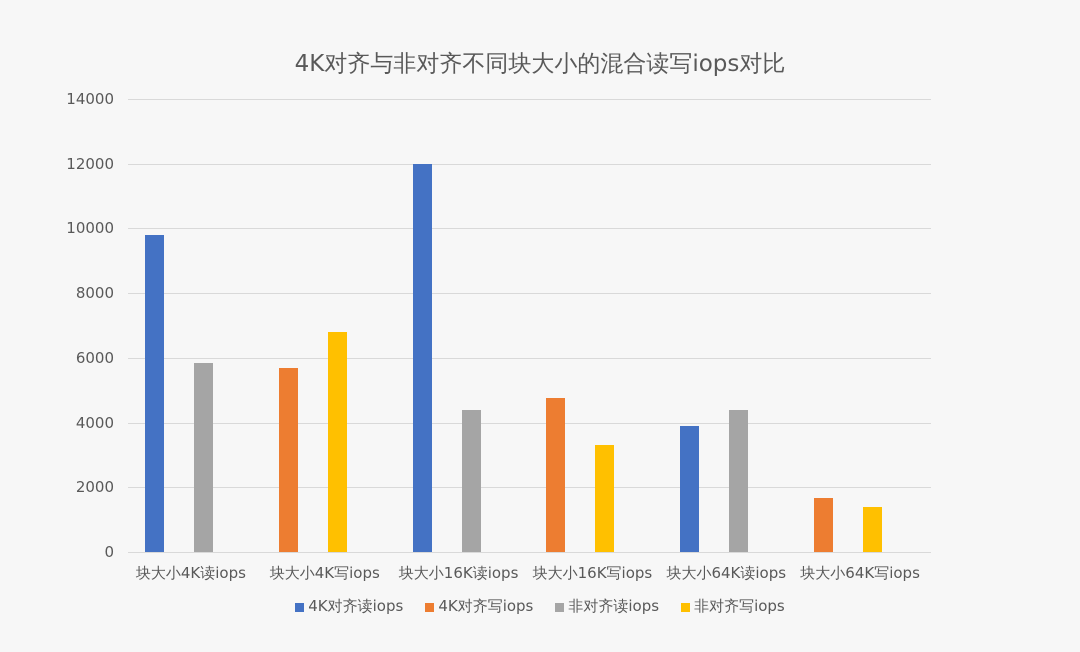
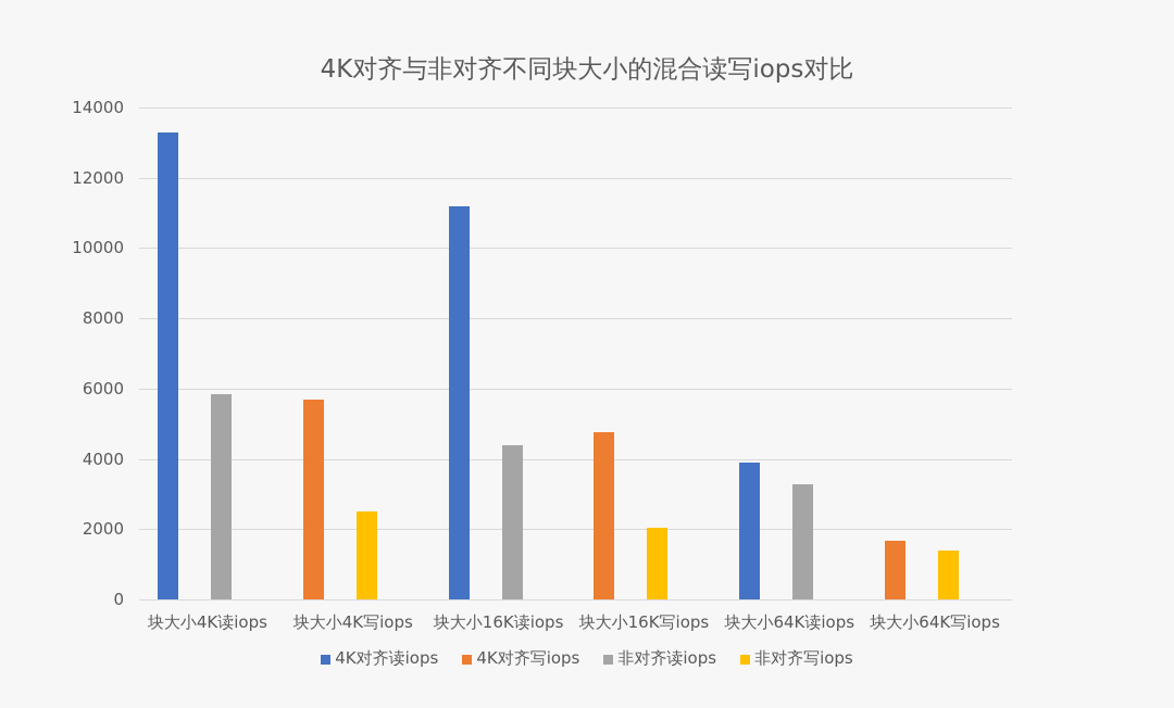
4K对齐读iops/块大小4K读iops: 9800 -> 13300
非对齐写iops/块大小4K写iops: 6800 -> 2500
4K对齐读iops/块大小16K读iops: 12000 -> 11200
非对齐写iops/块大小16K写iops: 3300 -> 2000
非对齐读iops/块大小64K读iops: 4400 -> 3300
